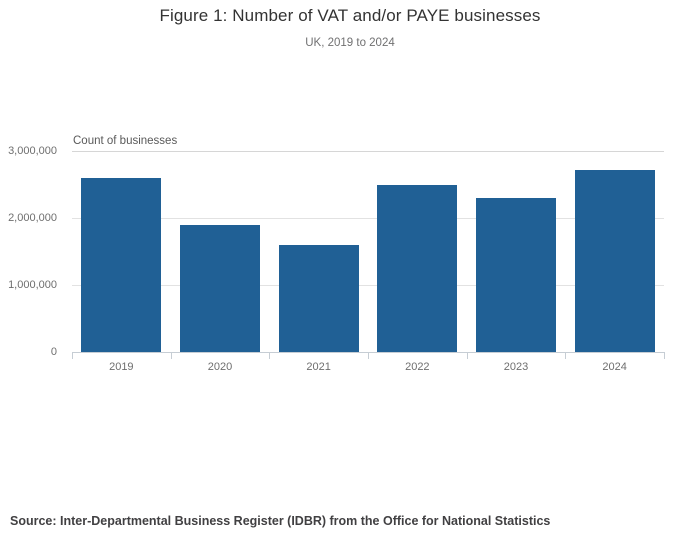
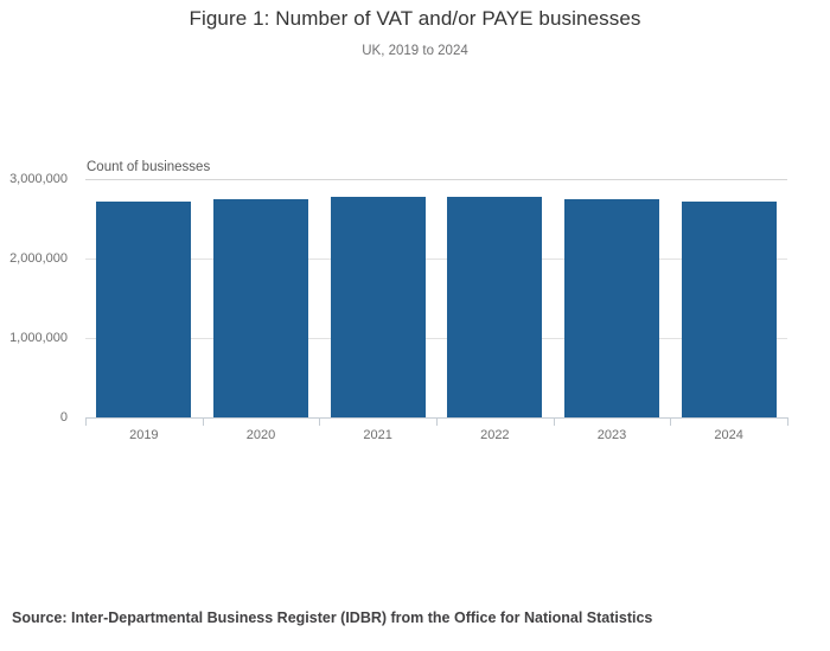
2019: 2600000 -> 2700000
2020: 1900000 -> 2800000
2021: 1600000 -> 2800000
2022: 2500000 -> 2800000
2023: 2300000 -> 2700000
